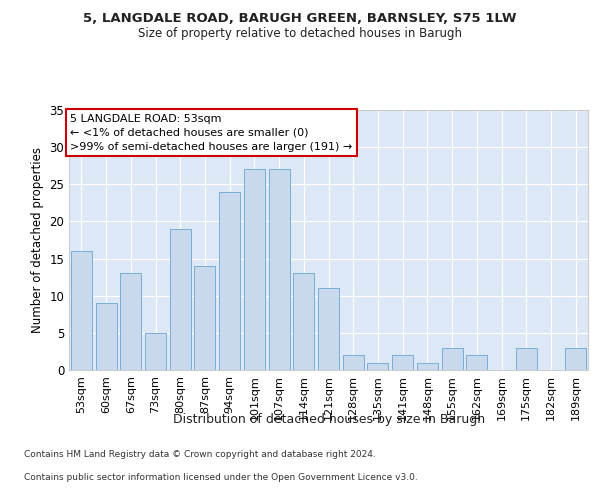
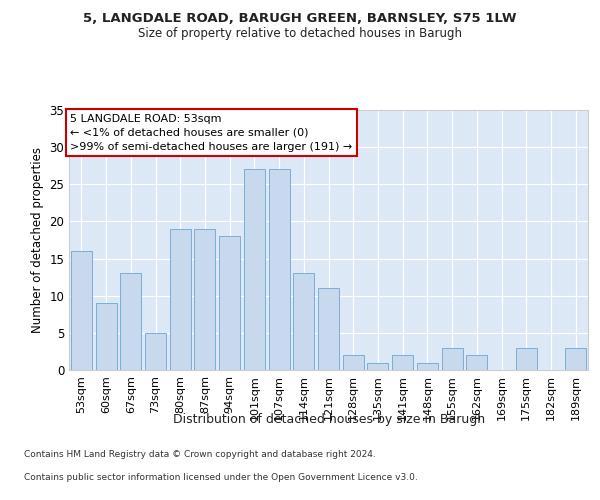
87sqm: 14 -> 19
94sqm: 24 -> 18
